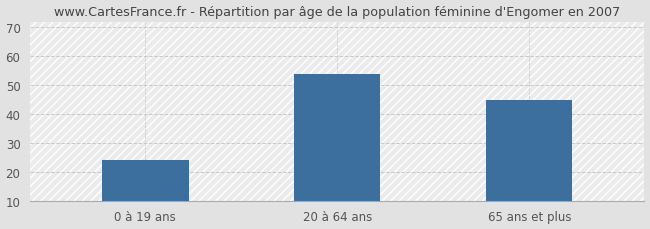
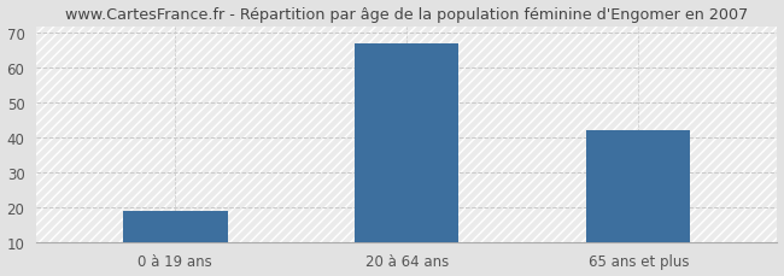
0 à 19 ans: 24 -> 19
20 à 64 ans: 54 -> 67
65 ans et plus: 45 -> 42
